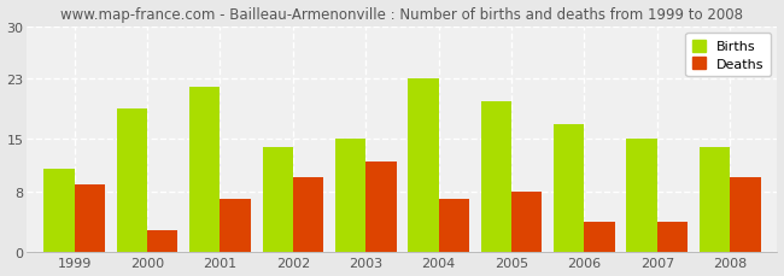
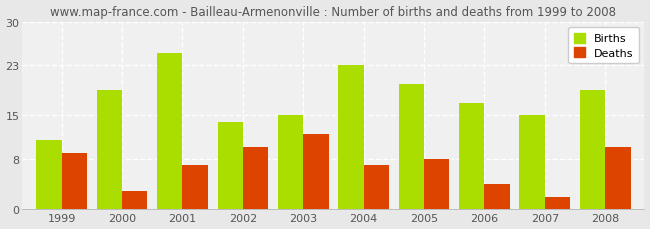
Births/2001: 22 -> 25
Deaths/2007: 4 -> 2
Births/2008: 14 -> 19
